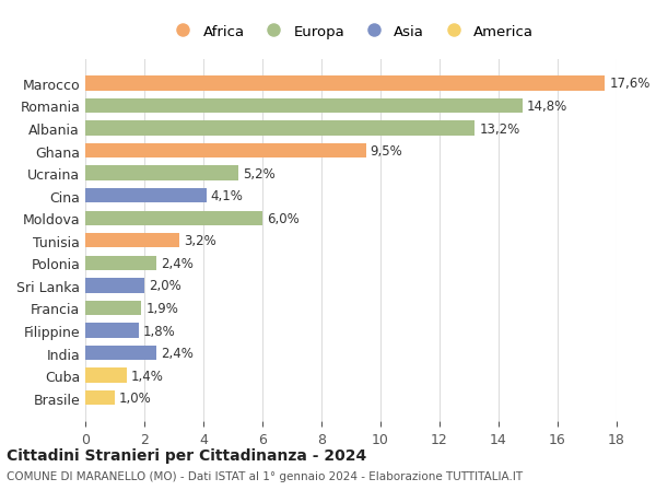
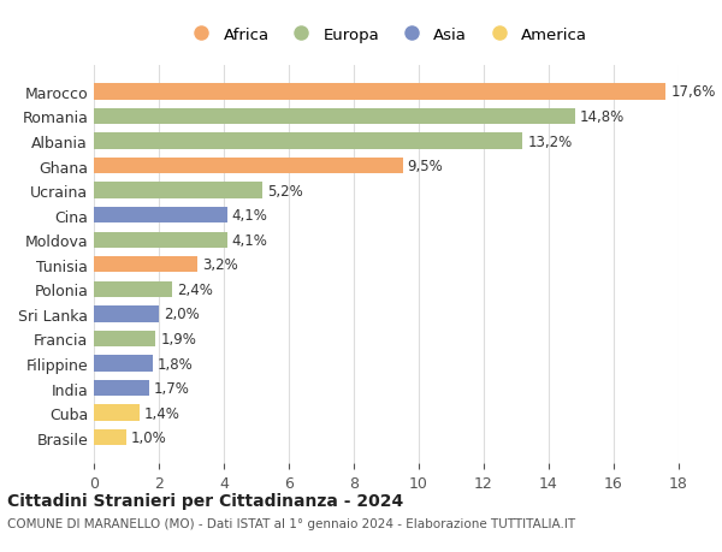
Moldova: 6,0% -> 4,1%
India: 2,4% -> 1,7%
